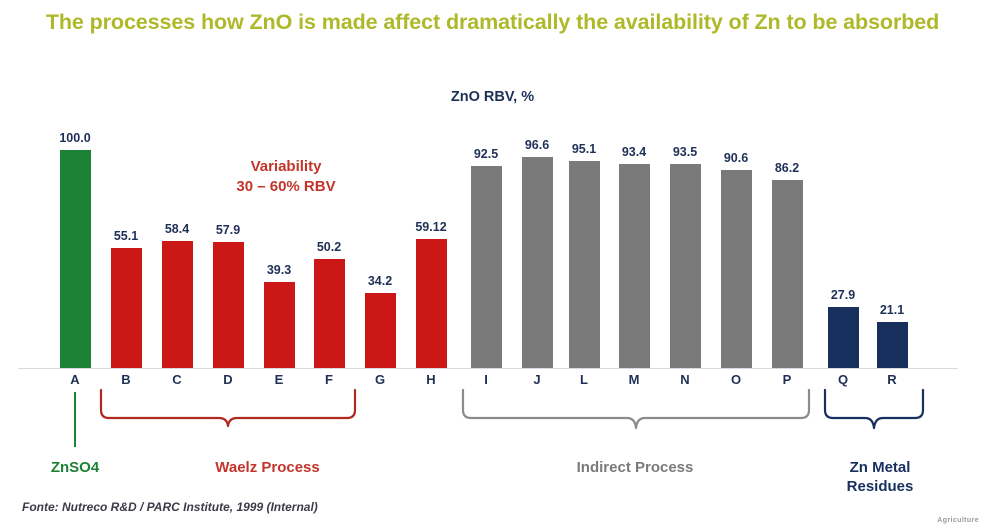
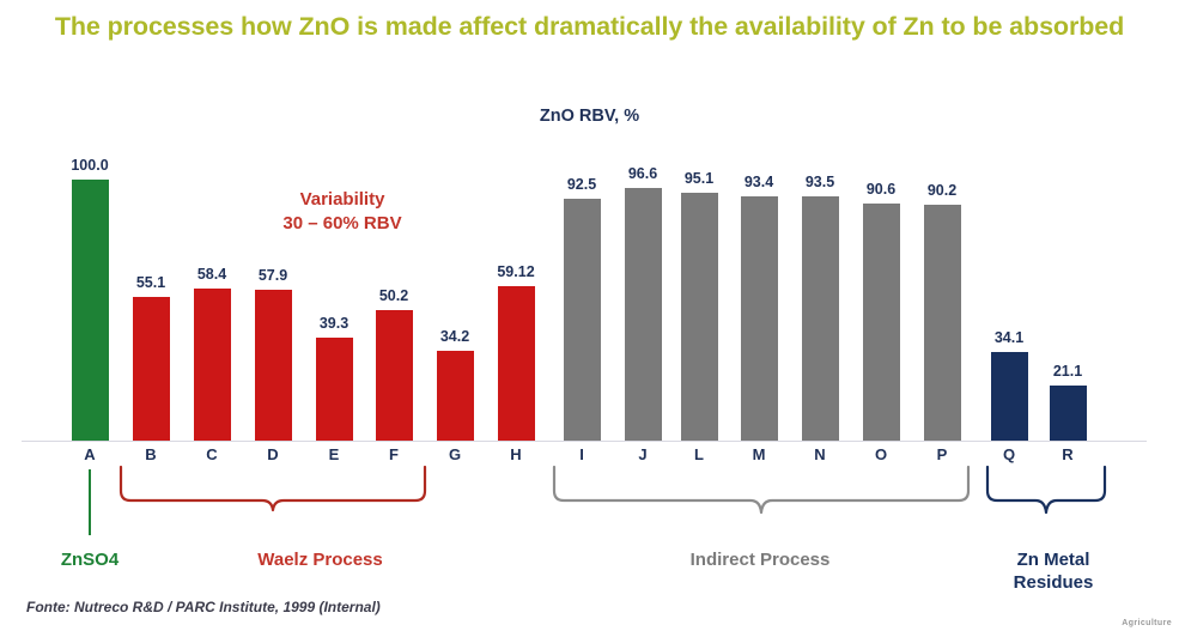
P: 86.2 -> 90.2
Q: 27.9 -> 34.1
